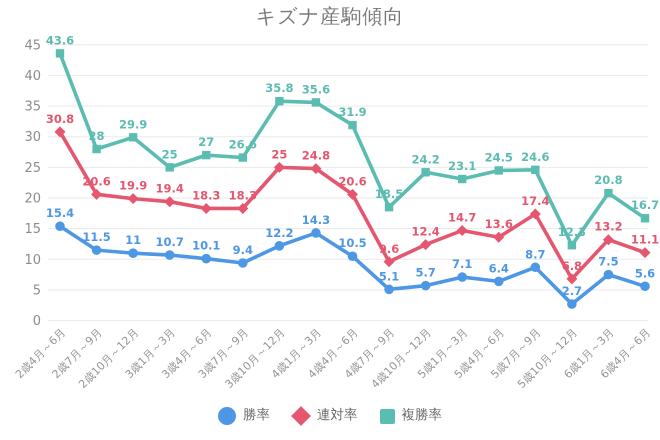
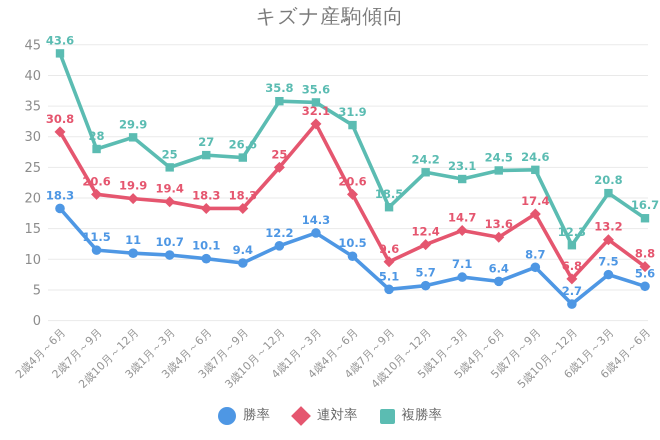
勝率/2歳4月～6月: 15.4 -> 18.3
連対率/4歳1月～3月: 24.8 -> 32.1
連対率/6歳4月～6月: 11.1 -> 8.8
